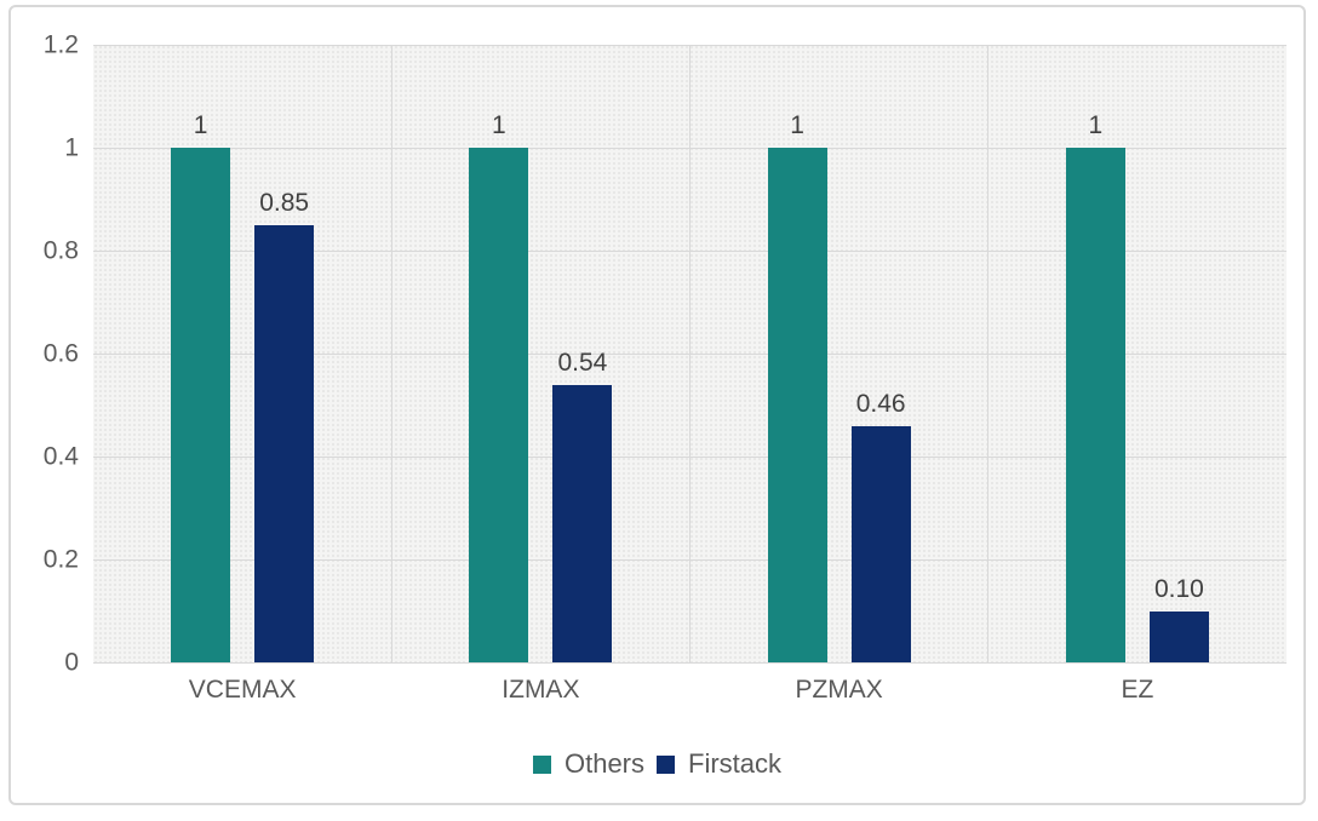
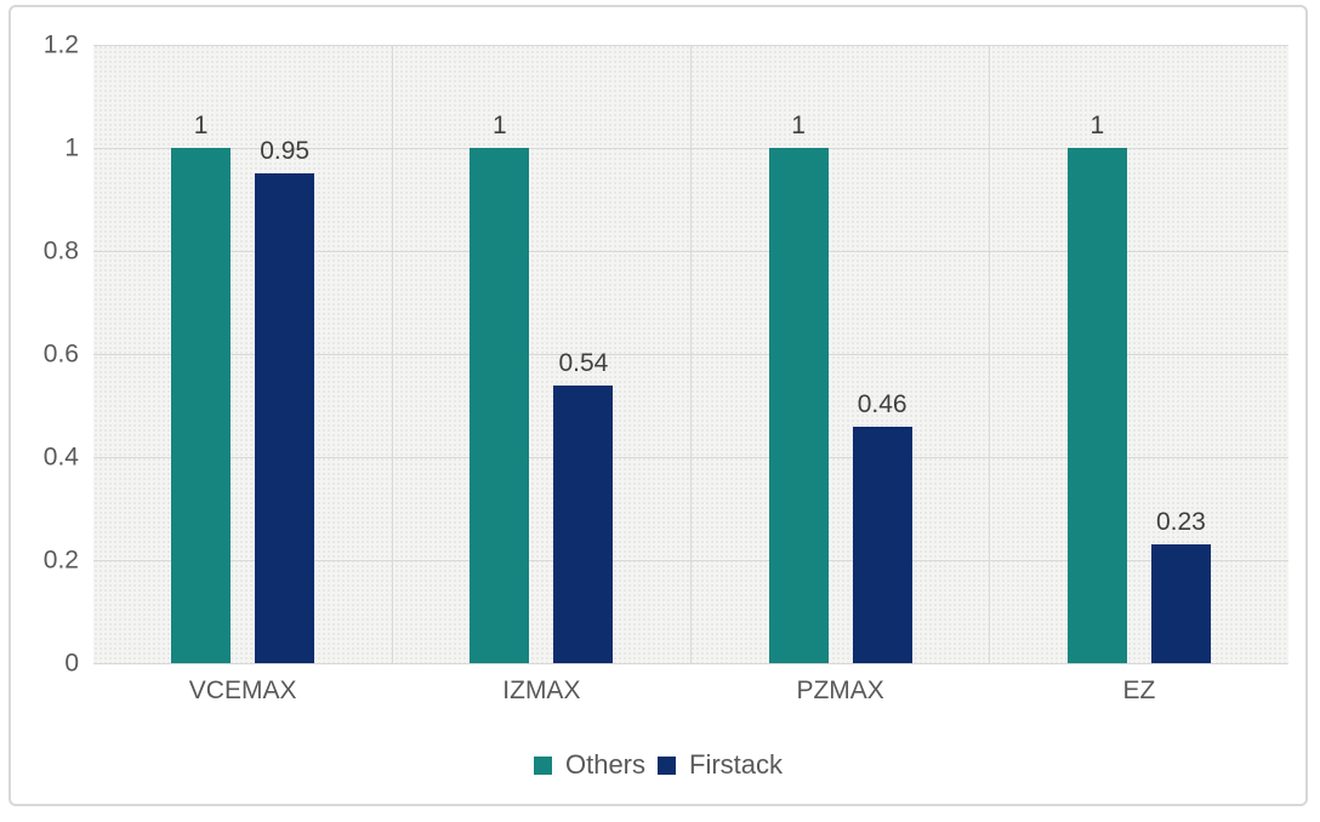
Firstack/VCEMAX: 0.85 -> 0.95
Firstack/EZ: 0.10 -> 0.23
